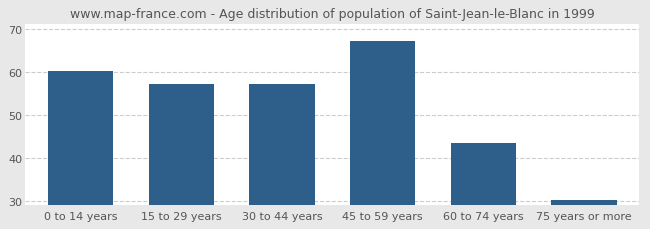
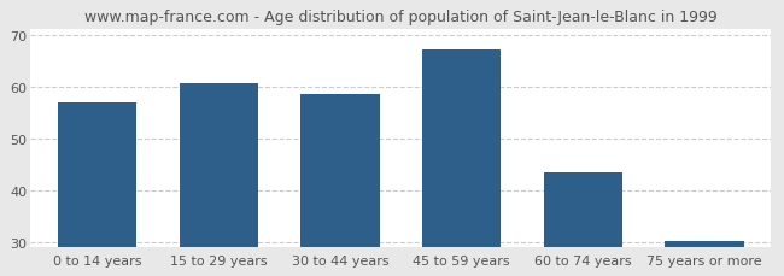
0 to 14 years: 60.2 -> 57.0
15 to 29 years: 57.2 -> 60.5
30 to 44 years: 57.2 -> 58.5
